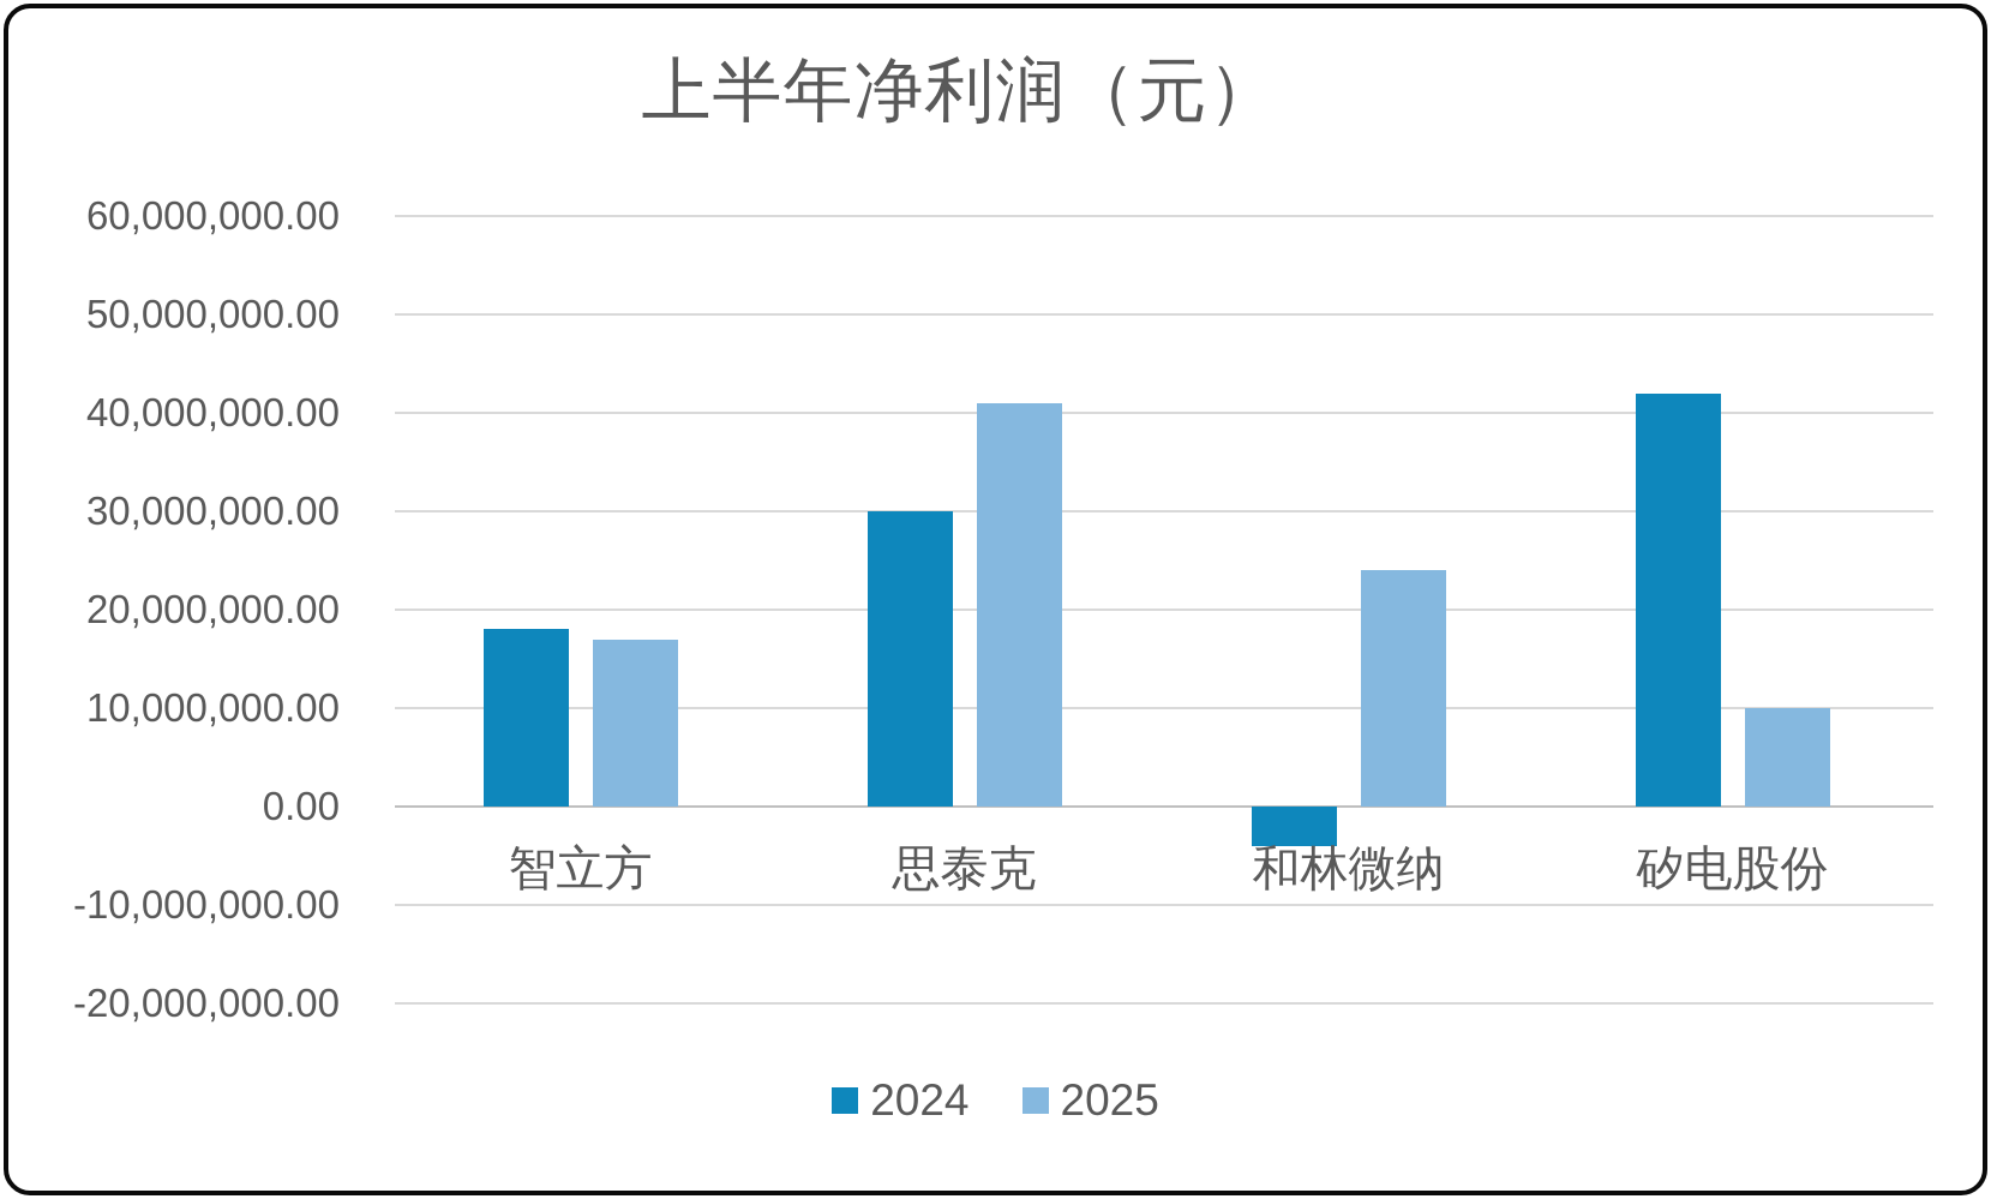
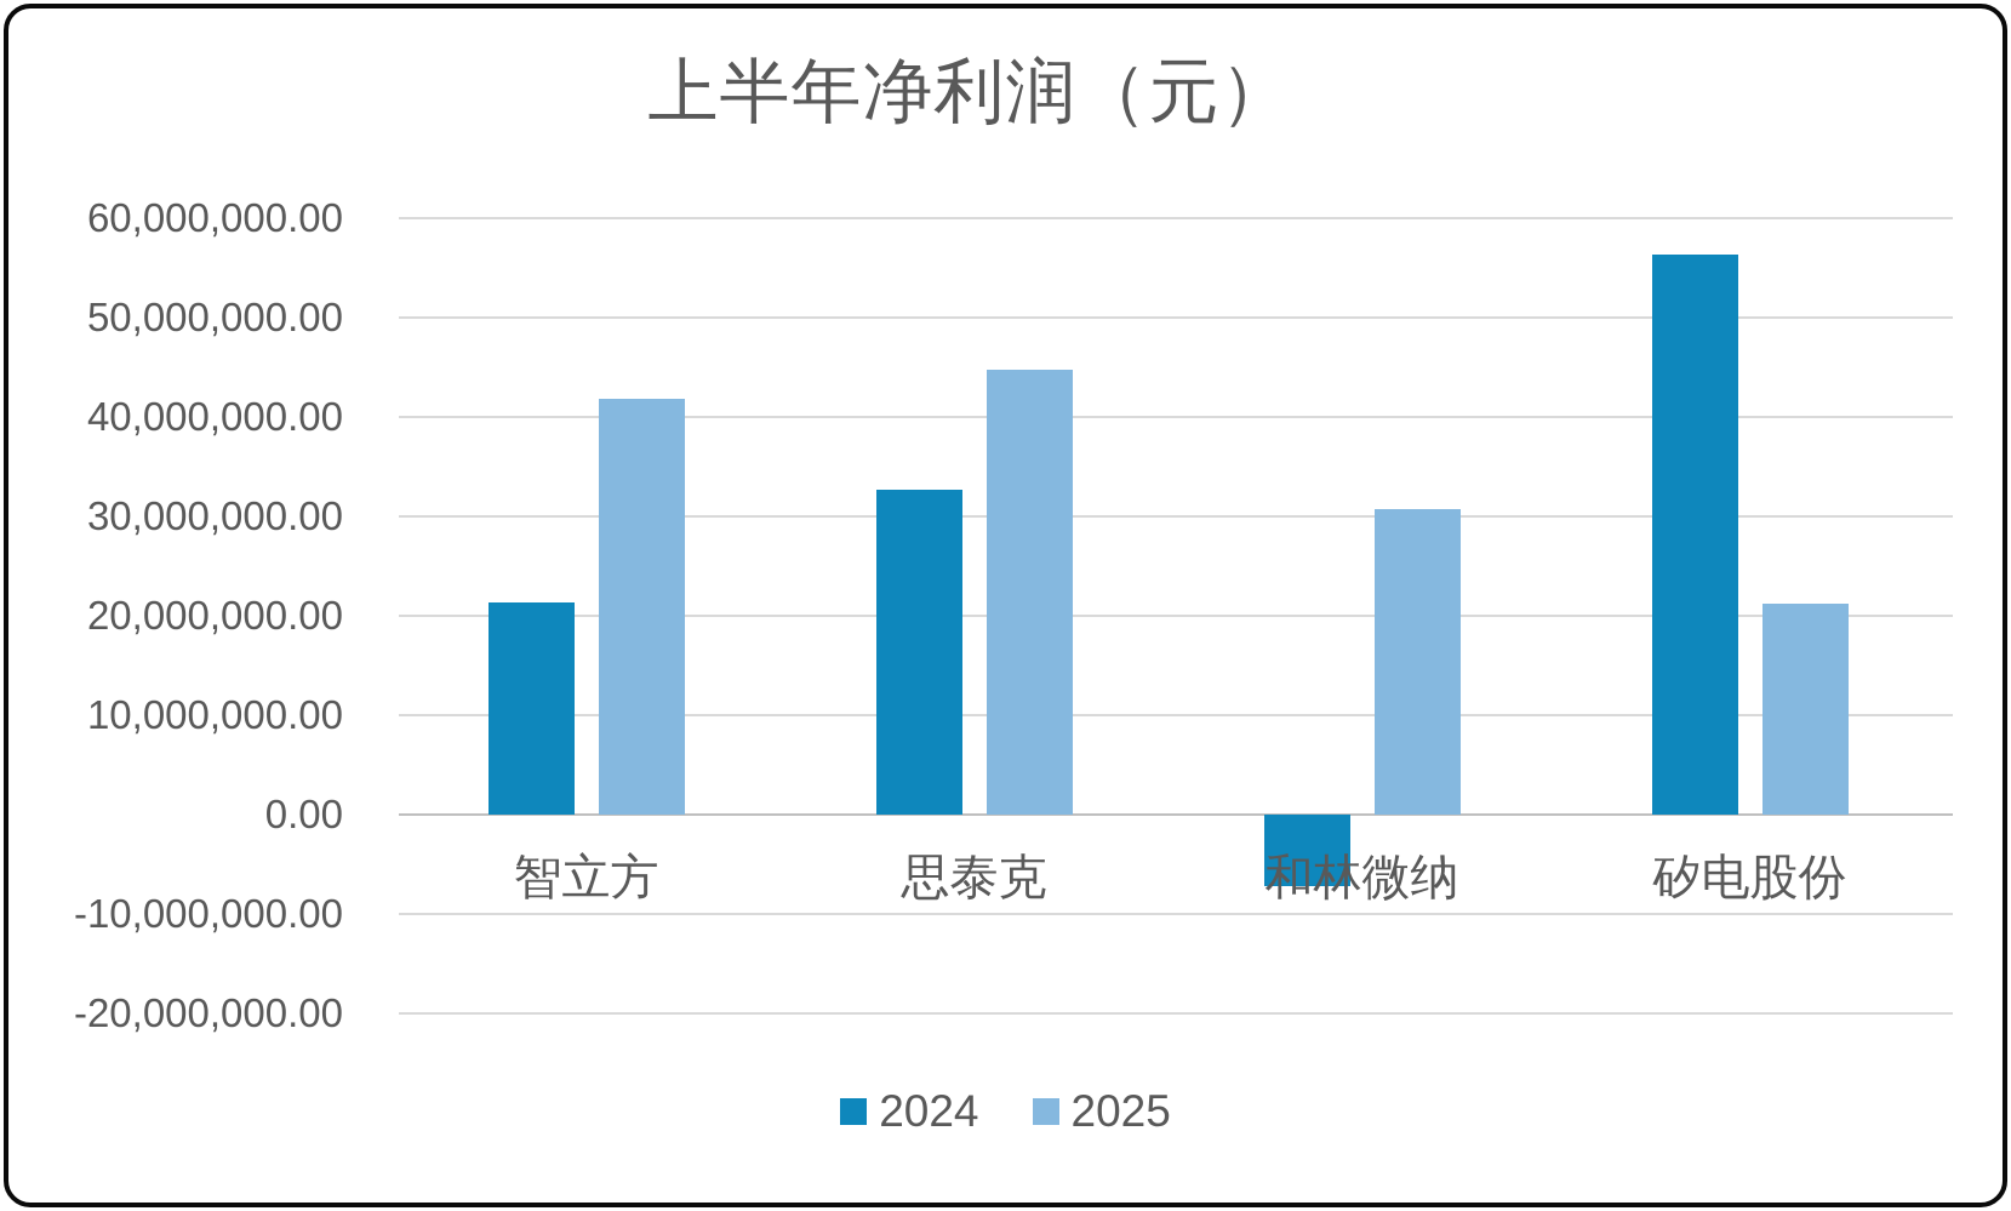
2024/智立方: 18000000 -> 21000000
2025/智立方: 17000000 -> 42000000
2024/思泰克: 30000000 -> 33000000
2025/思泰克: 41000000 -> 45000000
2024/和林微纳: -4000000 -> -7000000
2025/和林微纳: 24000000 -> 31000000
2024/矽电股份: 42000000 -> 56000000
2025/矽电股份: 10000000 -> 21000000
